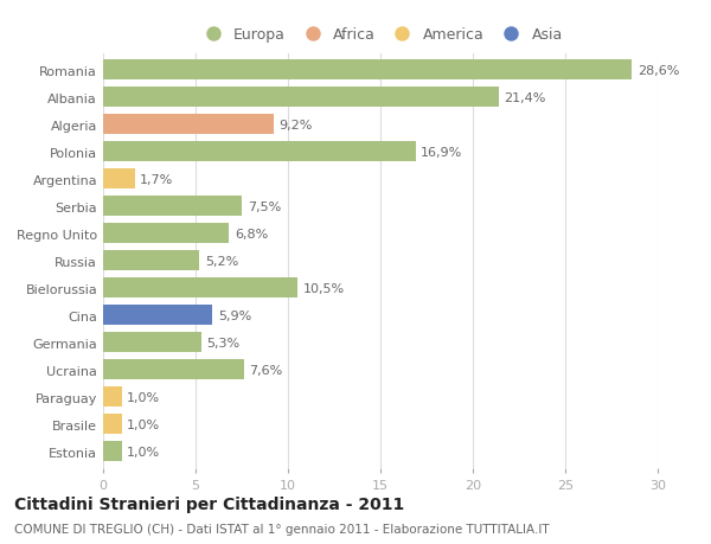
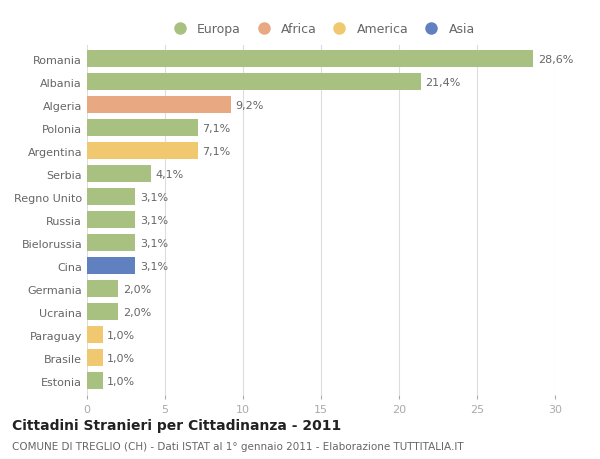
Polonia: 16,9% -> 7,1%
Argentina: 1,7% -> 7,1%
Serbia: 7,5% -> 4,1%
Regno Unito: 6,8% -> 3,1%
Russia: 5,2% -> 3,1%
Bielorussia: 10,5% -> 3,1%
Cina: 5,9% -> 3,1%
Germania: 5,3% -> 2,0%
Ucraina: 7,6% -> 2,0%
